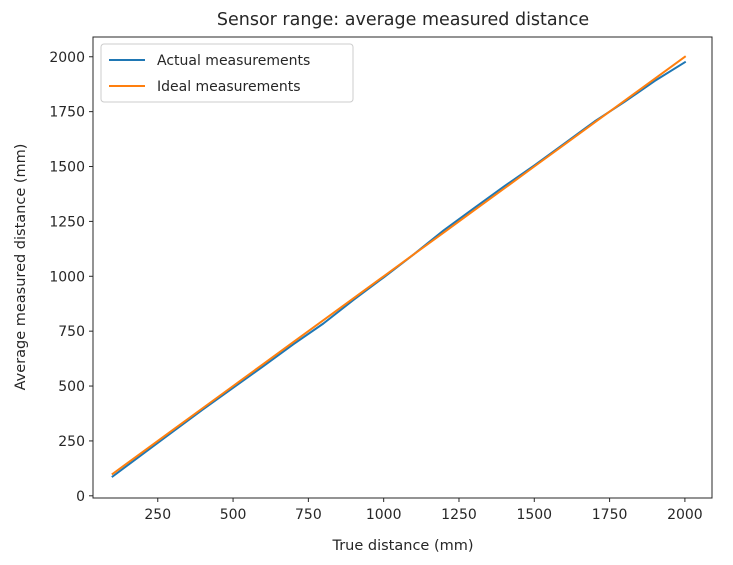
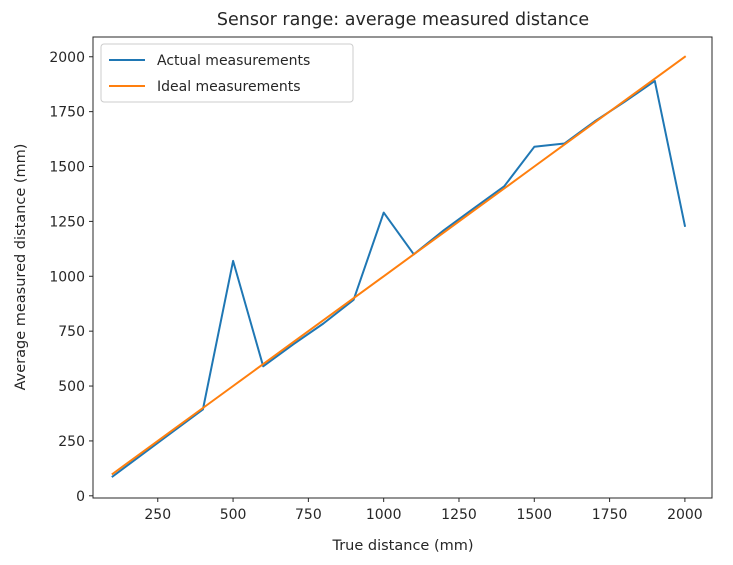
Actual measurements/500: 490 -> 1070
Actual measurements/1000: 1000 -> 1290
Actual measurements/1500: 1500 -> 1590
Actual measurements/2000: 1980 -> 1230
